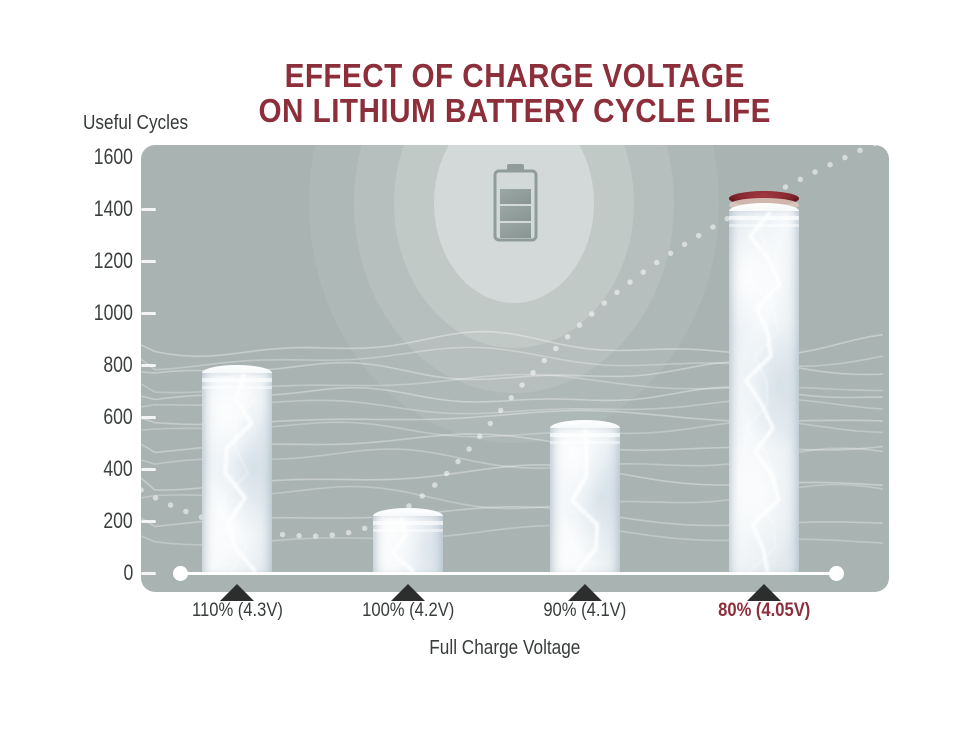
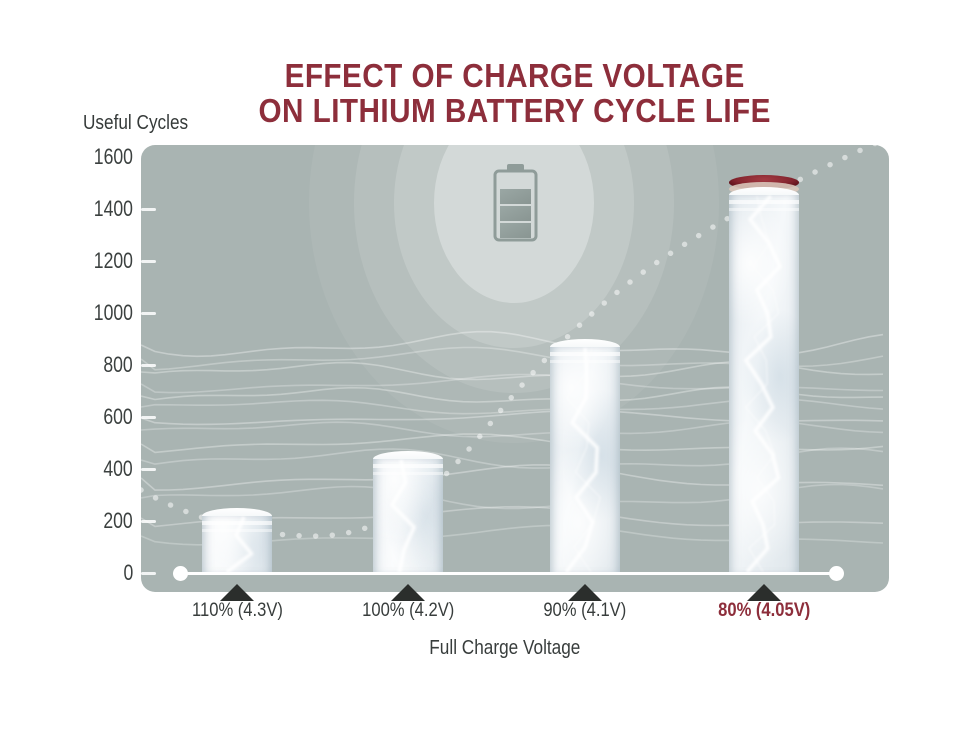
110% (4.3V): 800 -> 250
100% (4.2V): 250 -> 470
90% (4.1V): 590 -> 900
80% (4.05V): 1470 -> 1530
